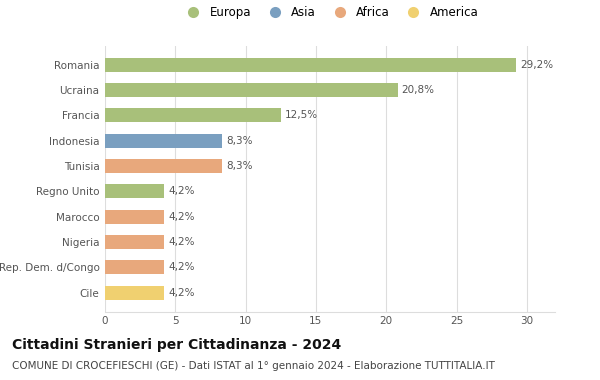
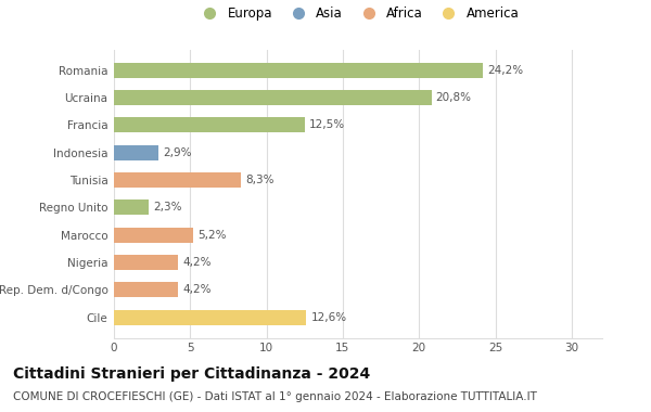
Romania: 29,2% -> 24,2%
Indonesia: 8,3% -> 2,9%
Regno Unito: 4,2% -> 2,3%
Marocco: 4,2% -> 5,2%
Cile: 4,2% -> 12,6%
